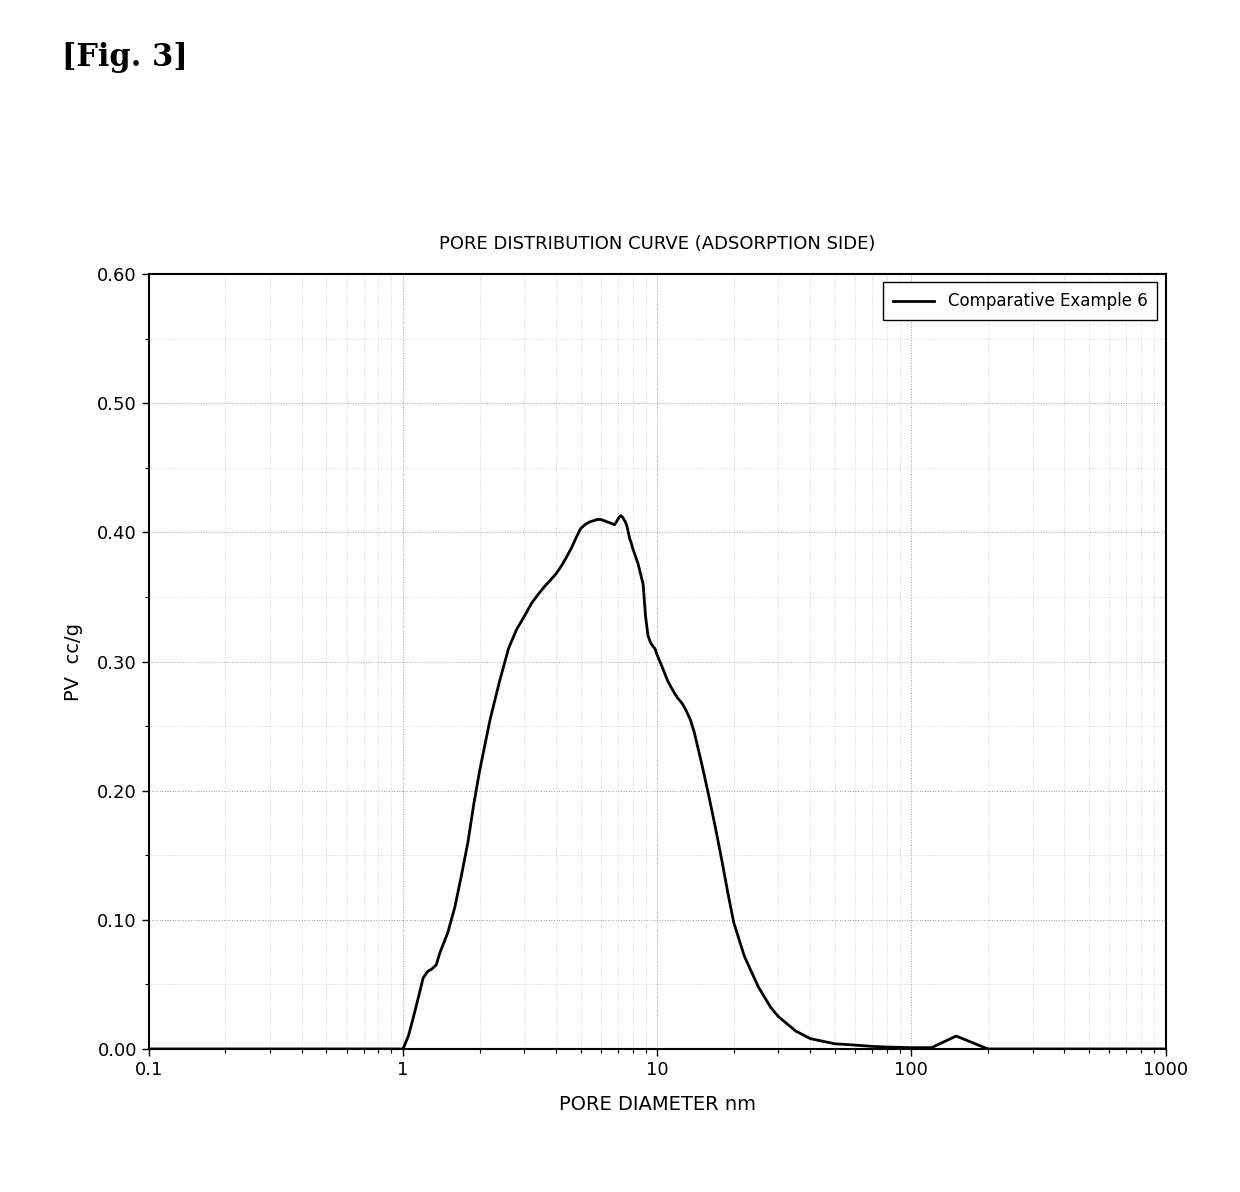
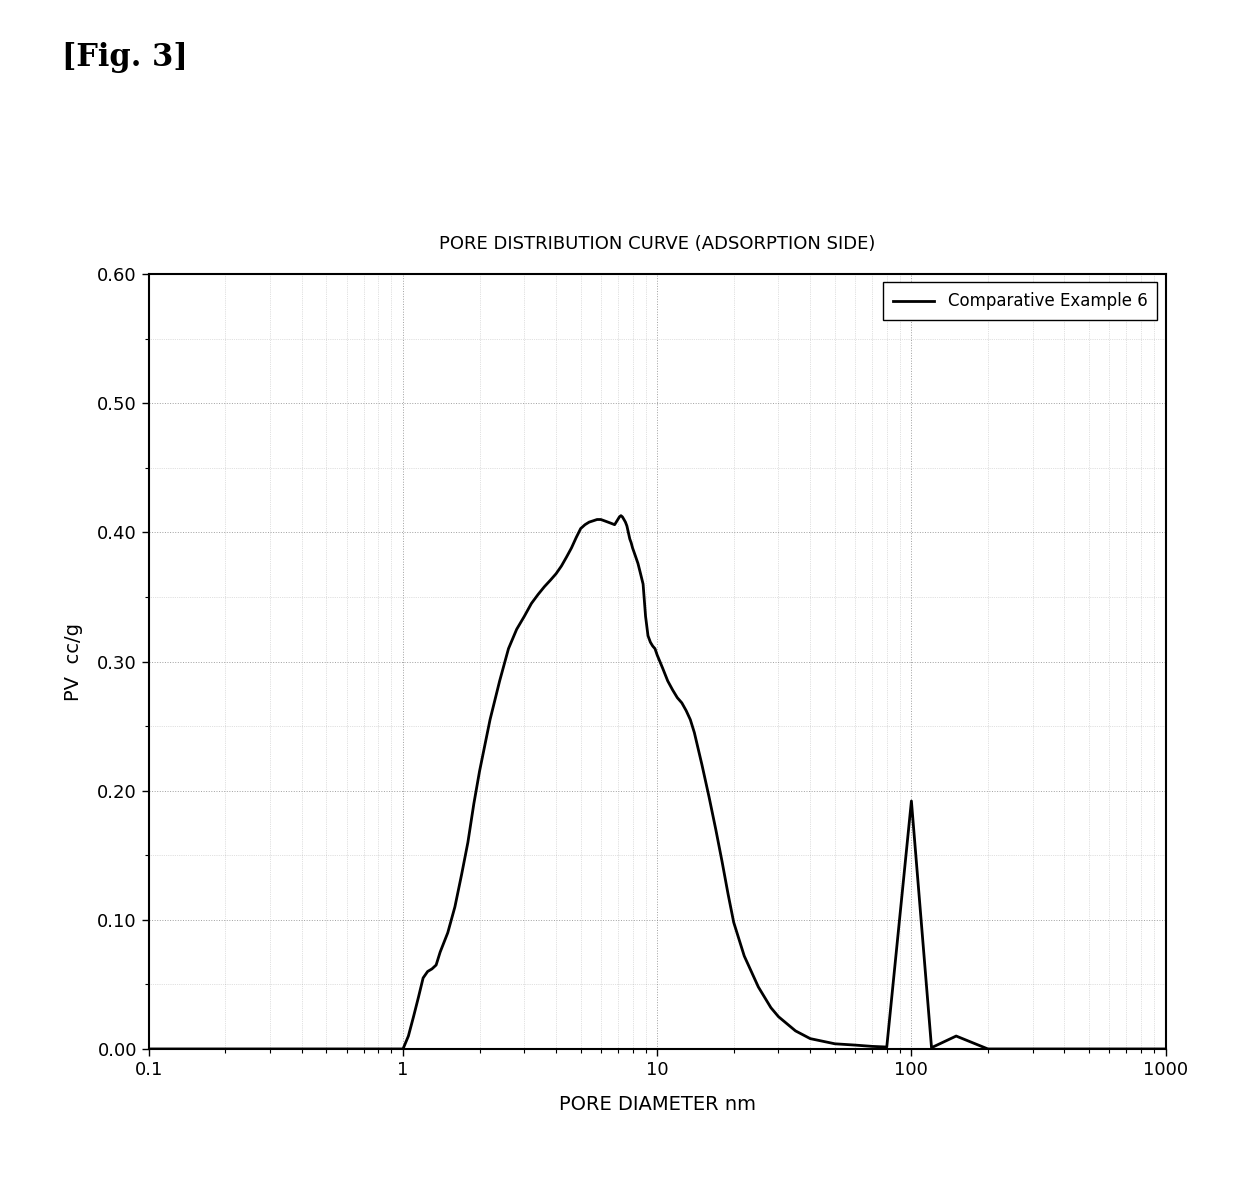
100: 0.001 -> 0.192
